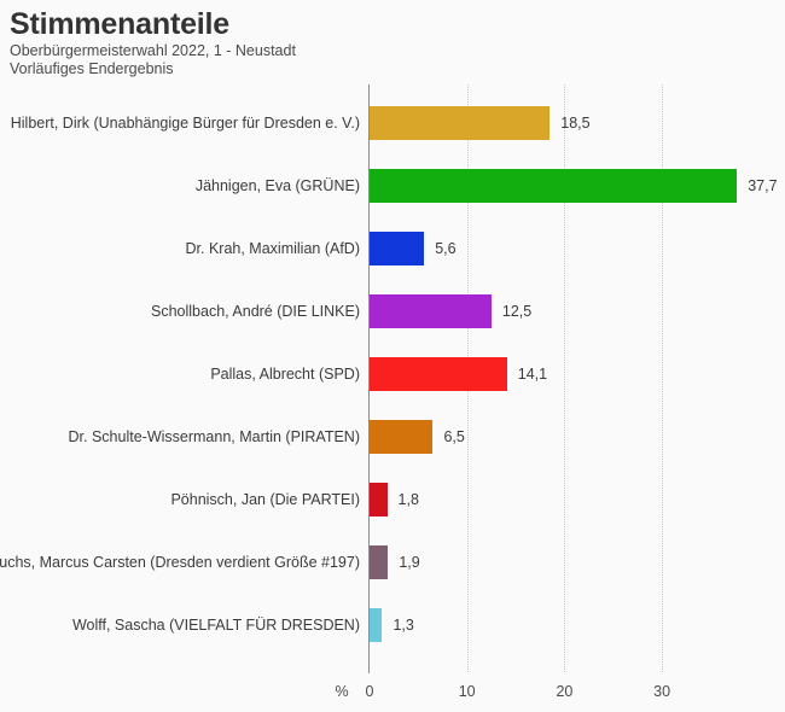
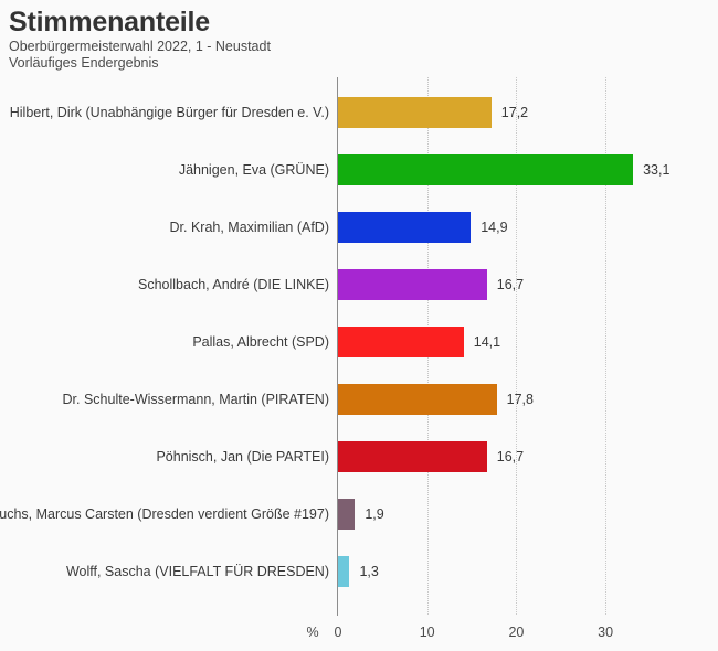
Hilbert, Dirk (Unabhängige Bürger für Dresden e. V.): 18,5 -> 17,2
Jähnigen, Eva (GRÜNE): 37,7 -> 33,1
Dr. Krah, Maximilian (AfD): 5,6 -> 14,9
Schollbach, André (DIE LINKE): 12,5 -> 16,7
Dr. Schulte-Wissermann, Martin (PIRATEN): 6,5 -> 17,8
Pöhnisch, Jan (Die PARTEI): 1,8 -> 16,7
